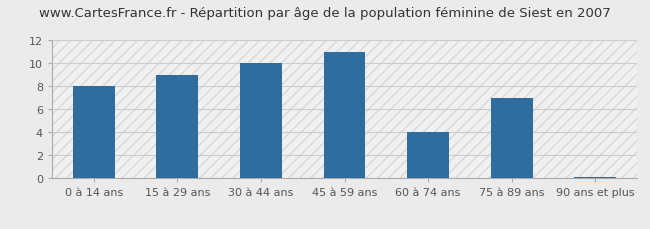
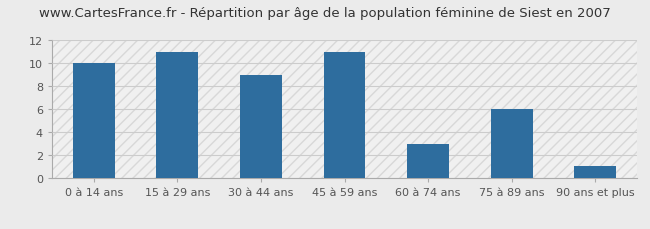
0 à 14 ans: 8.0 -> 10.0
15 à 29 ans: 9.0 -> 11.0
30 à 44 ans: 10.0 -> 9.0
60 à 74 ans: 4.0 -> 3.0
75 à 89 ans: 7.0 -> 6.0
90 ans et plus: 0.1 -> 1.1
